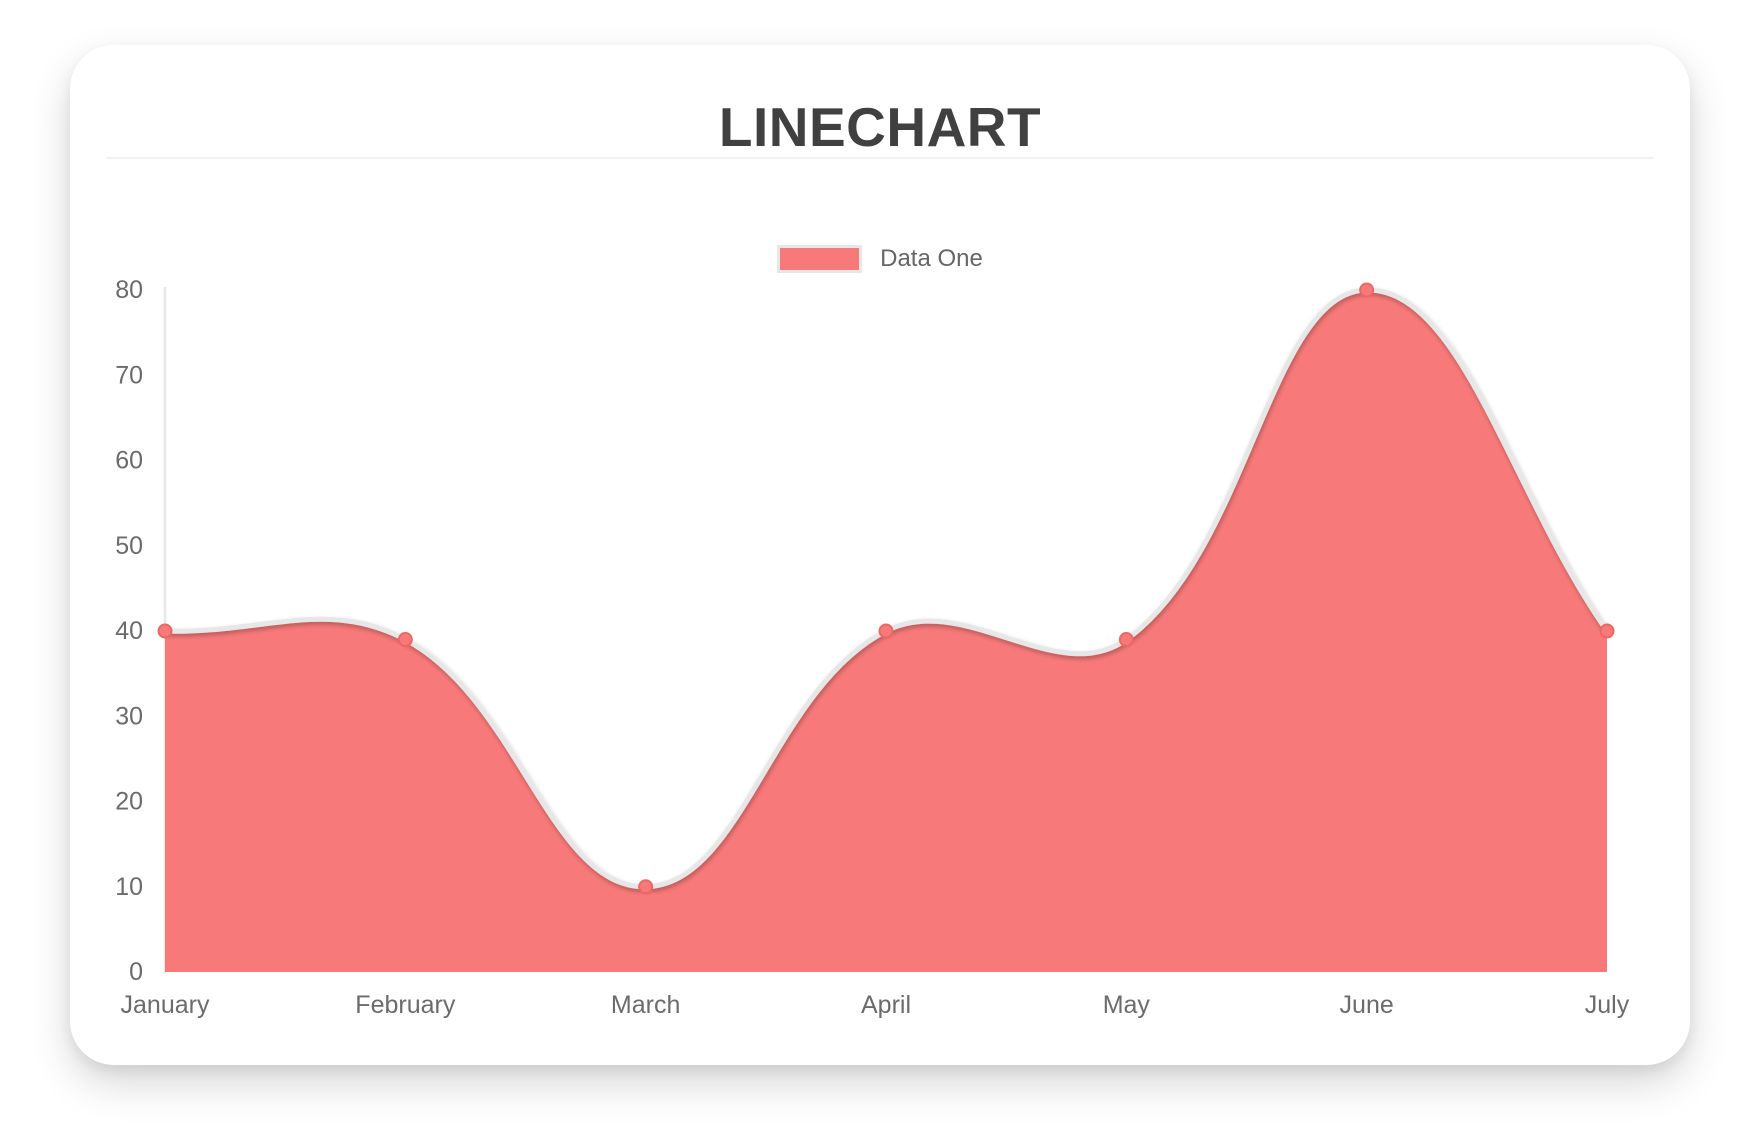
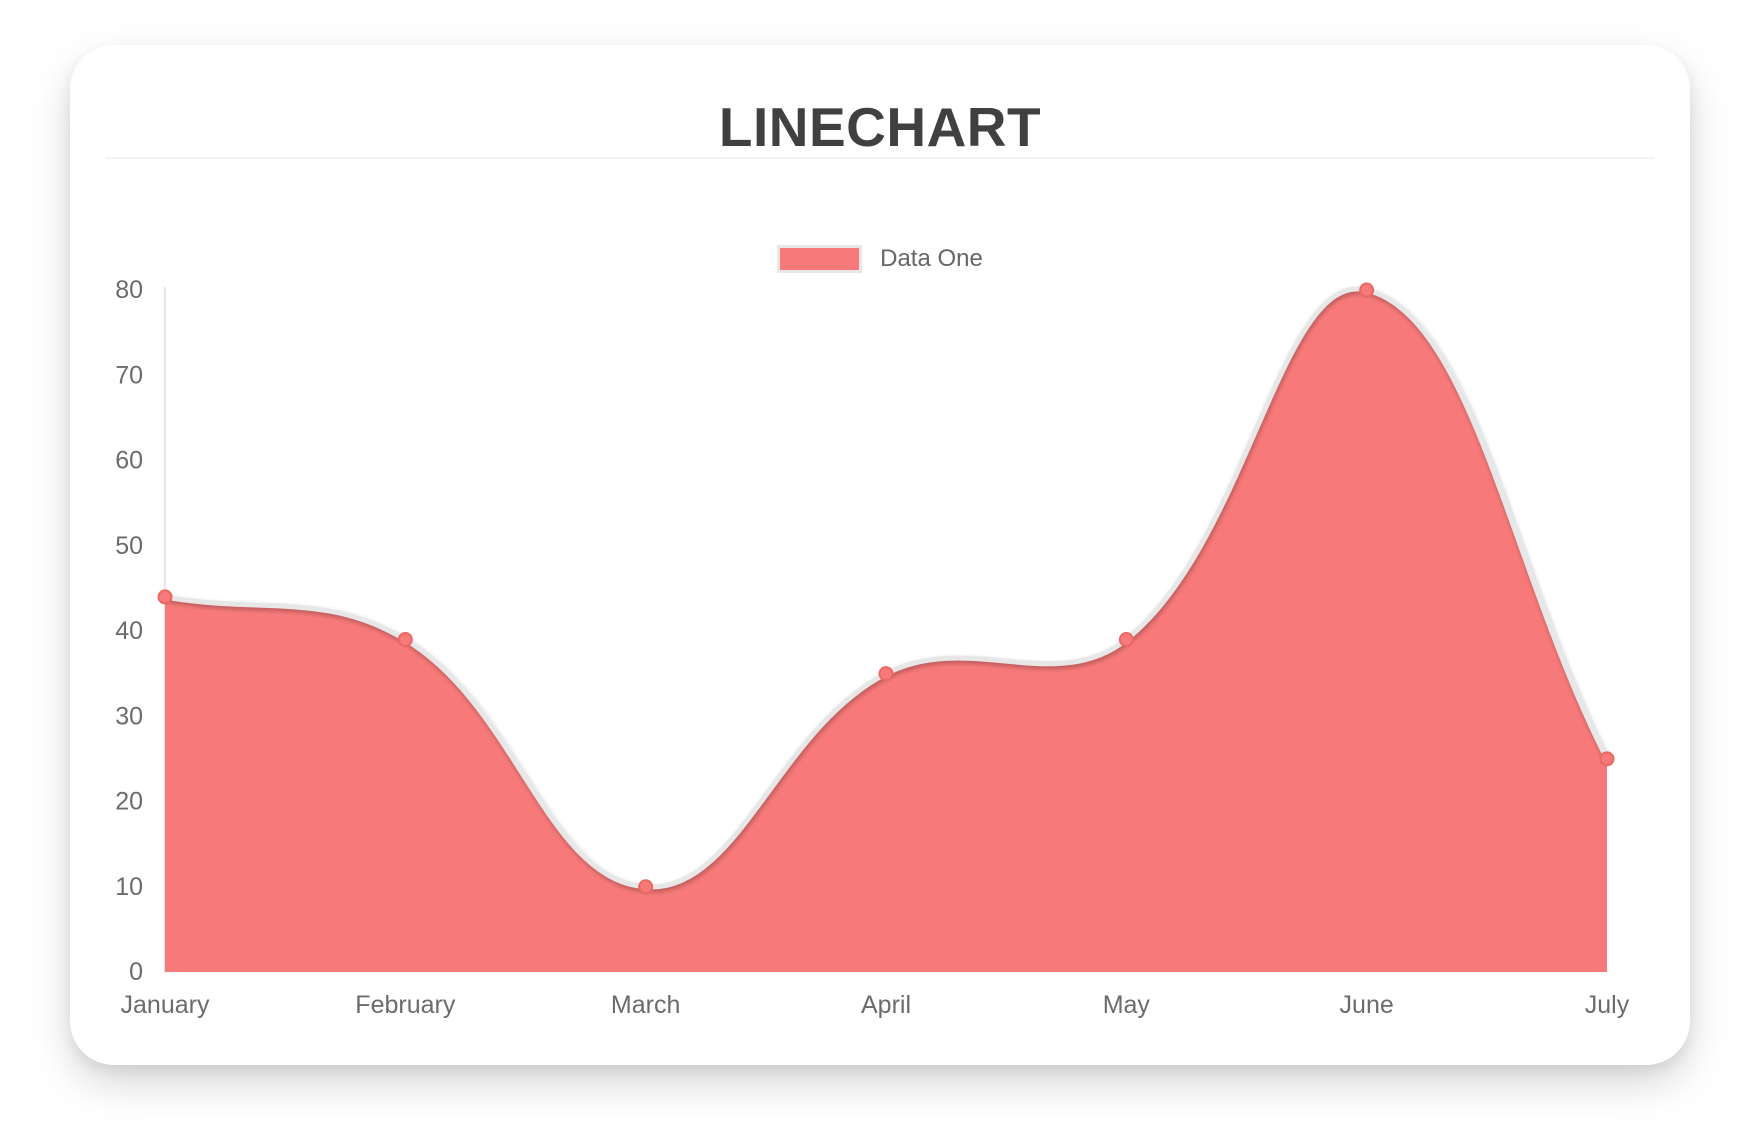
January: 40 -> 44
April: 40 -> 35
July: 40 -> 25
